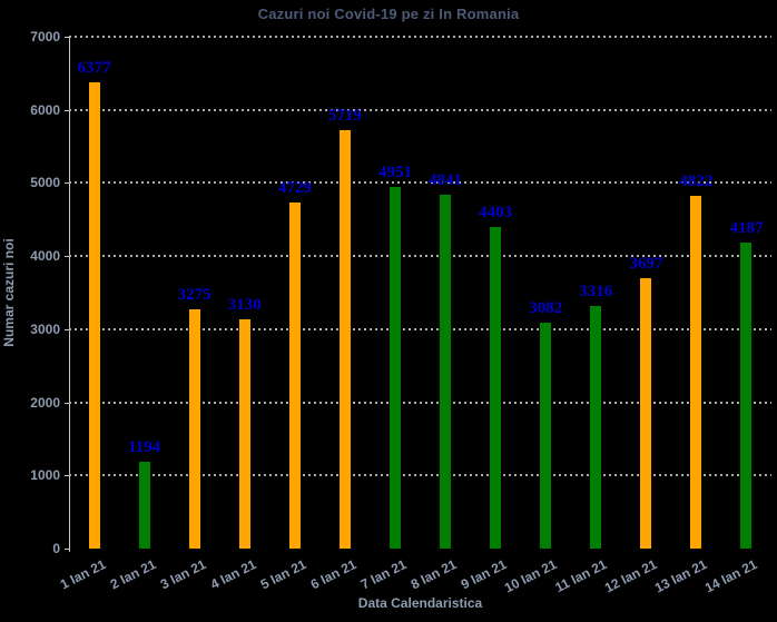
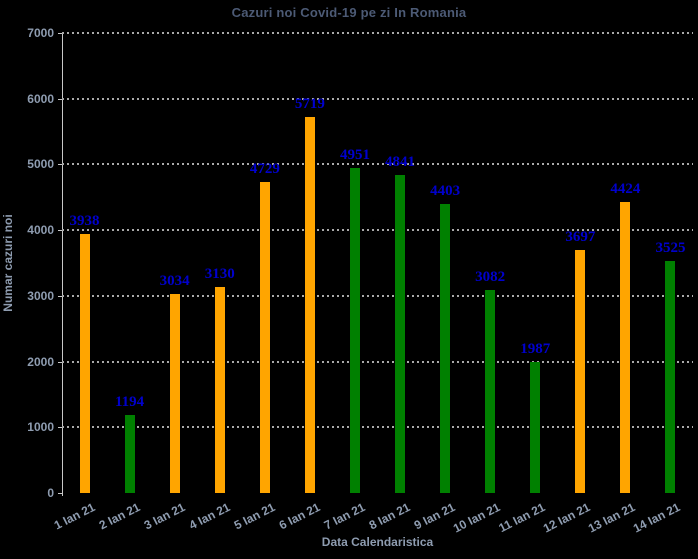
1 Ian 21: 6377 -> 3938
3 Ian 21: 3275 -> 3034
11 Ian 21: 3316 -> 1987
13 Ian 21: 4822 -> 4424
14 Ian 21: 4187 -> 3525
